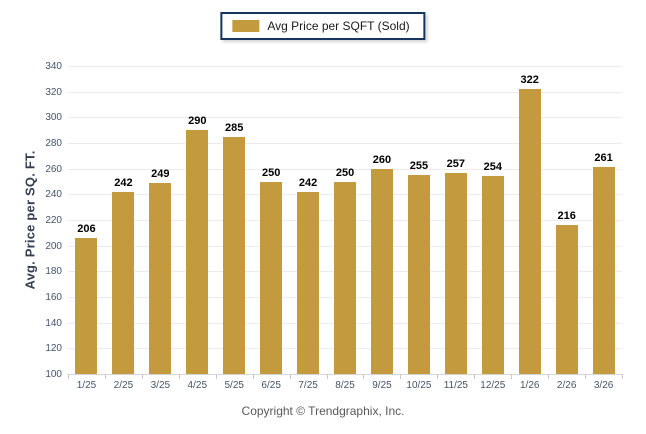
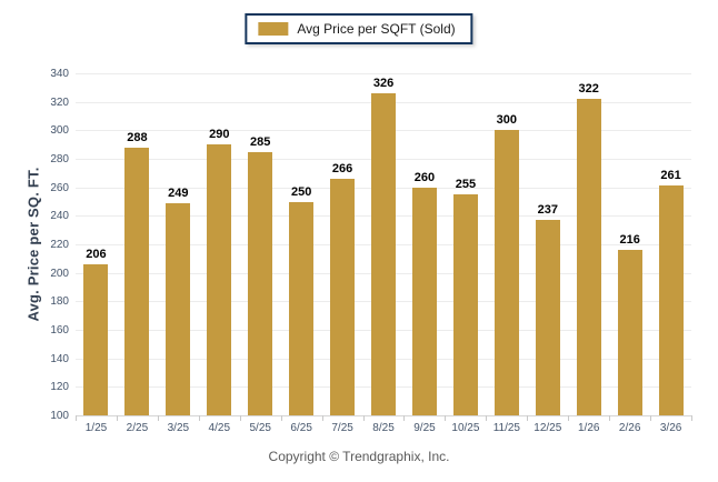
2/25: 242 -> 288
7/25: 242 -> 266
8/25: 250 -> 326
11/25: 257 -> 300
12/25: 254 -> 237
